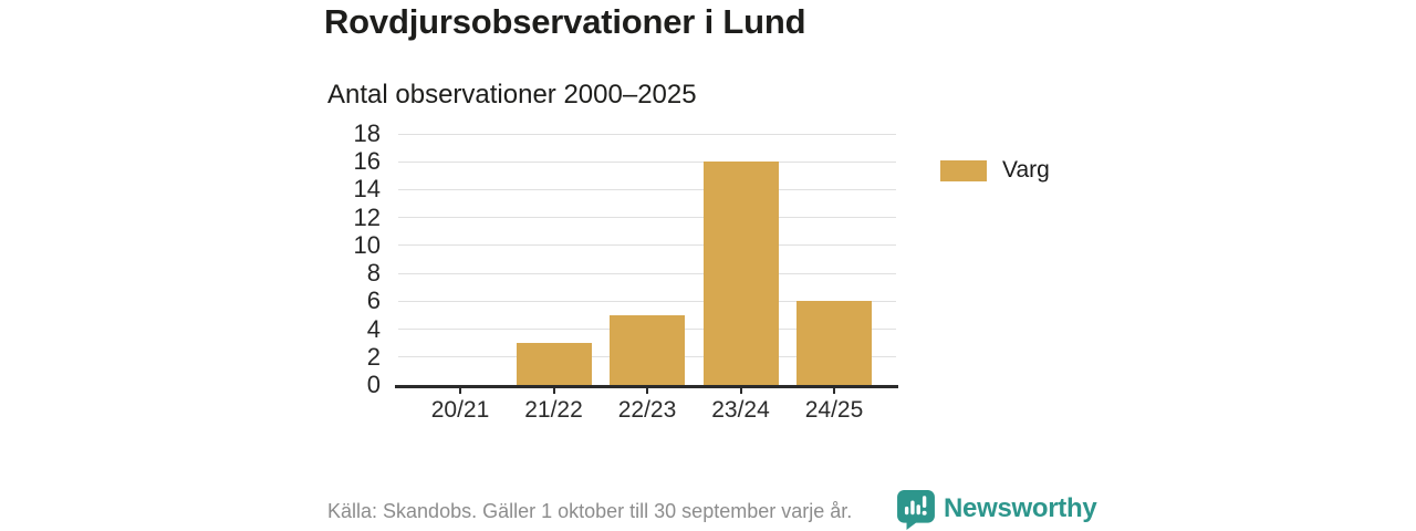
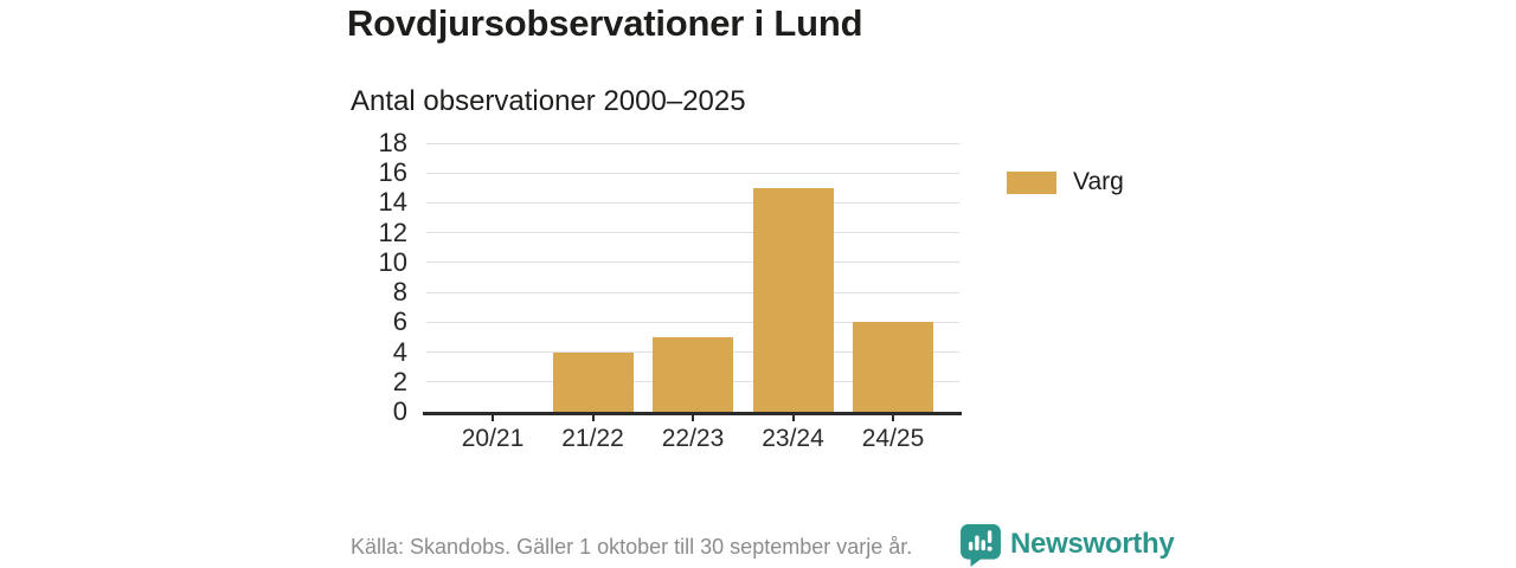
21/22: 3 -> 4
23/24: 16 -> 15
